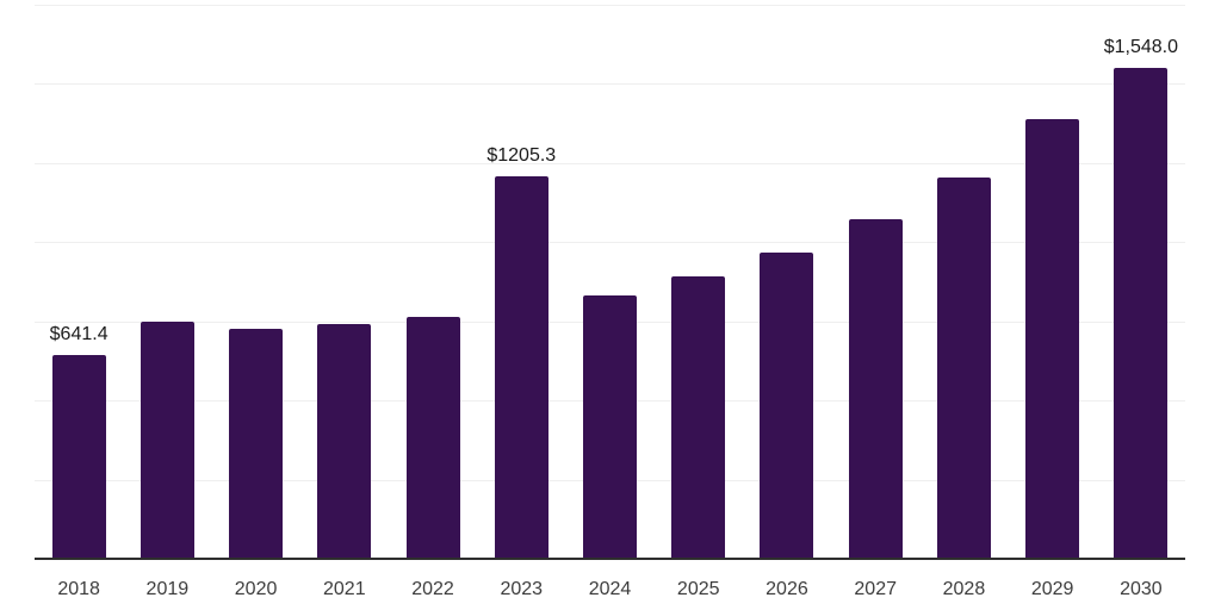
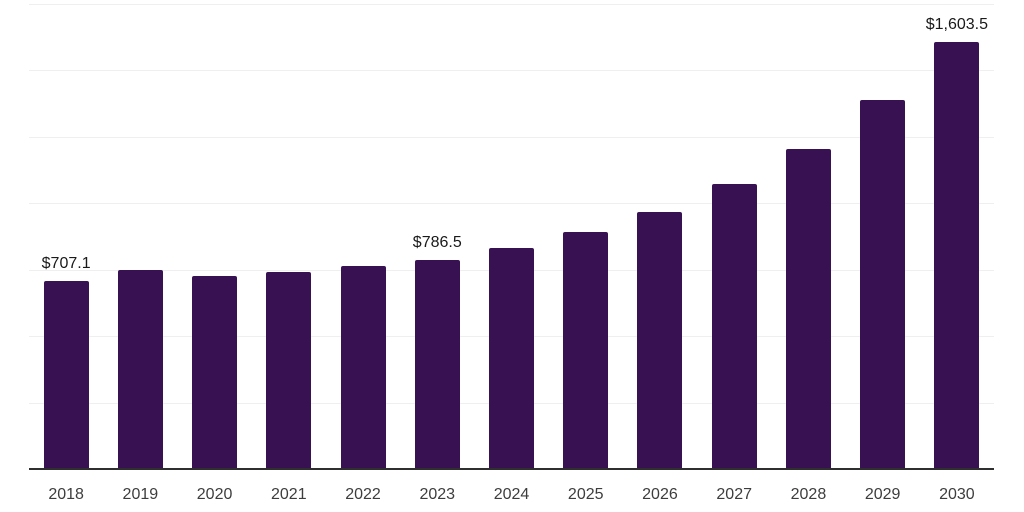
2018: $641.4 -> $707.1
2023: $1205.3 -> $786.5
2030: $1,548.0 -> $1,603.5
